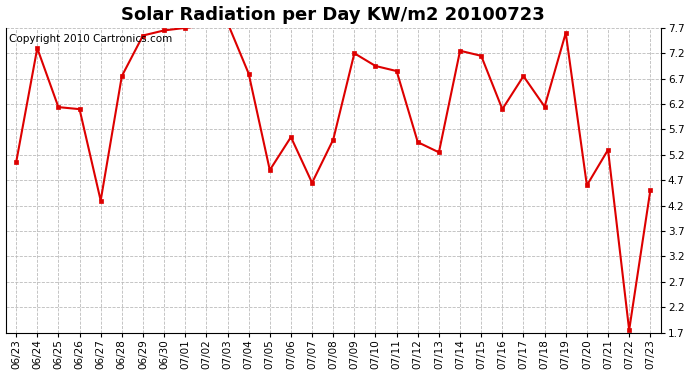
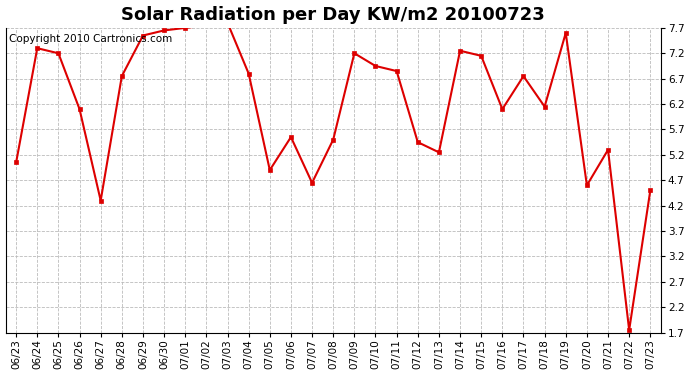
06/25: 6.14 -> 7.20
